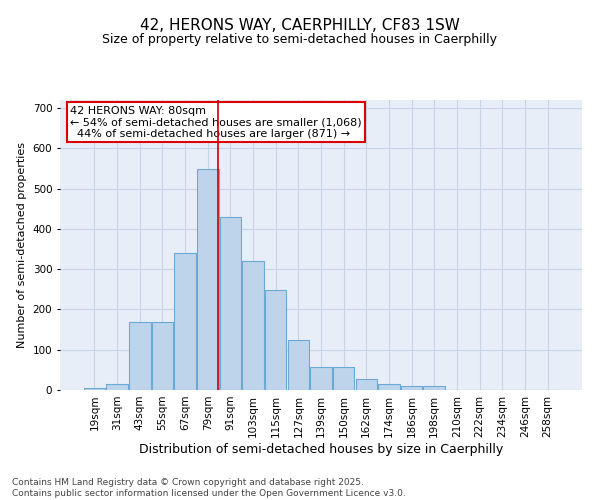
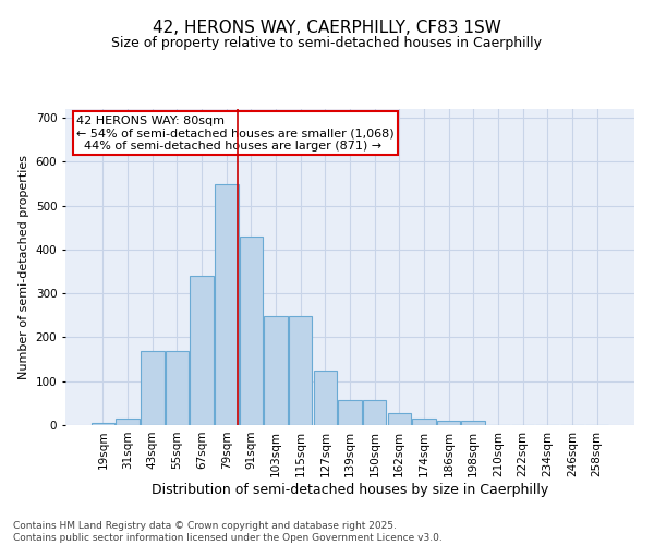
103sqm: 320 -> 248
